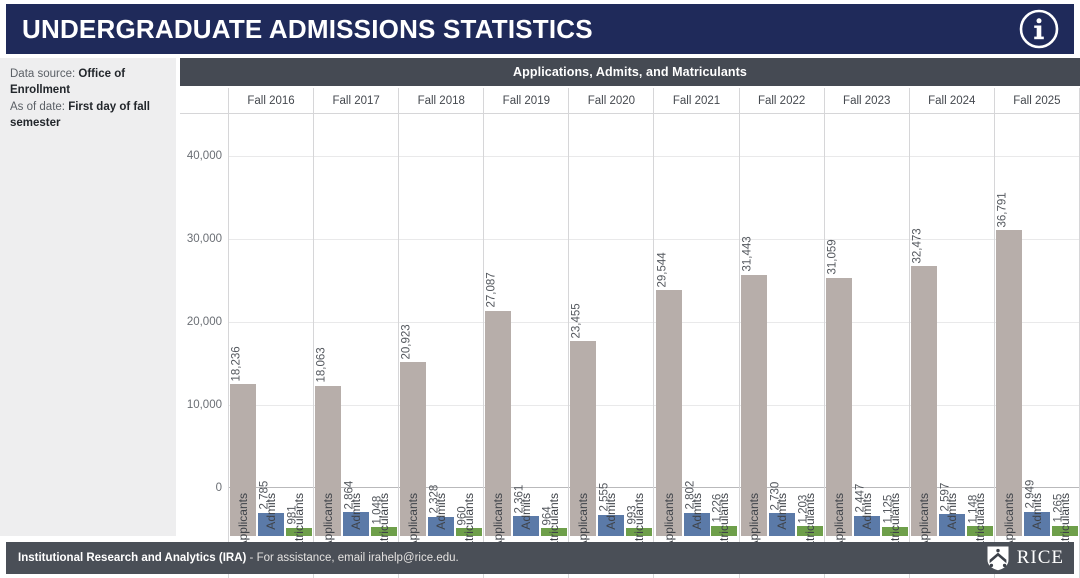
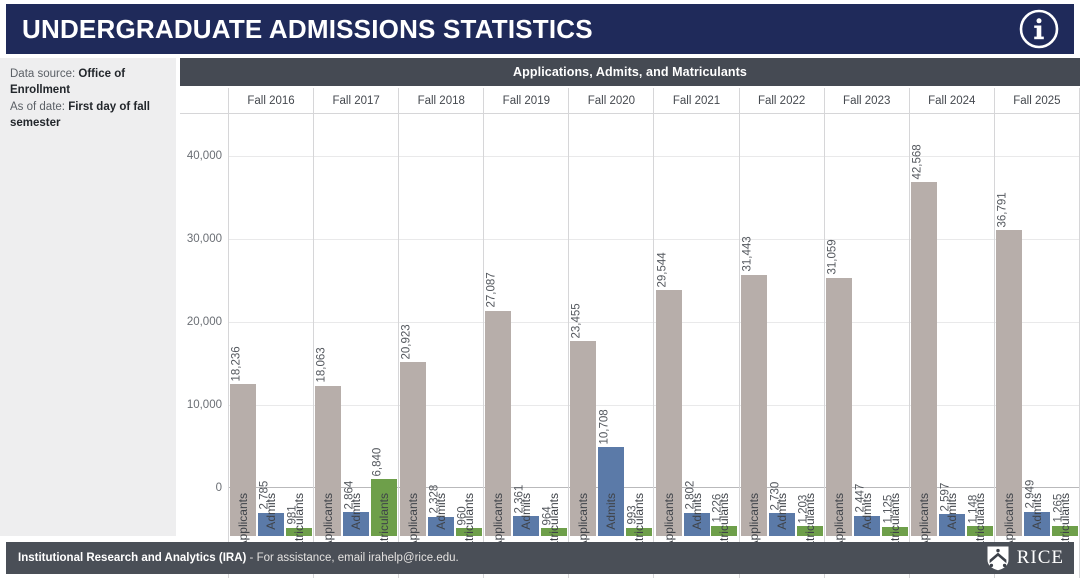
Matriculants/Fall 2017: 1,048 -> 6,840
Admits/Fall 2020: 2,555 -> 10,708
Applicants/Fall 2024: 32,473 -> 42,568
